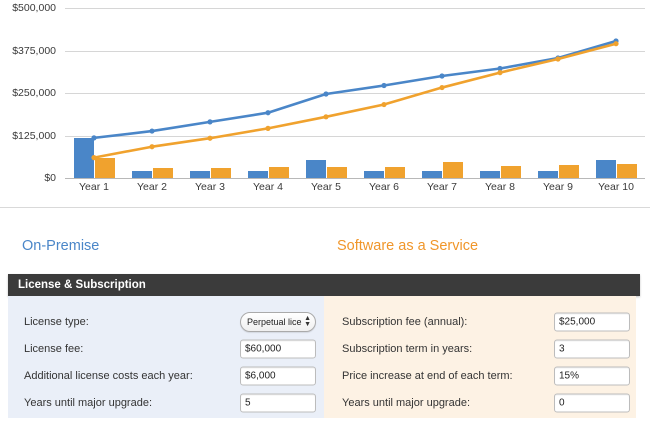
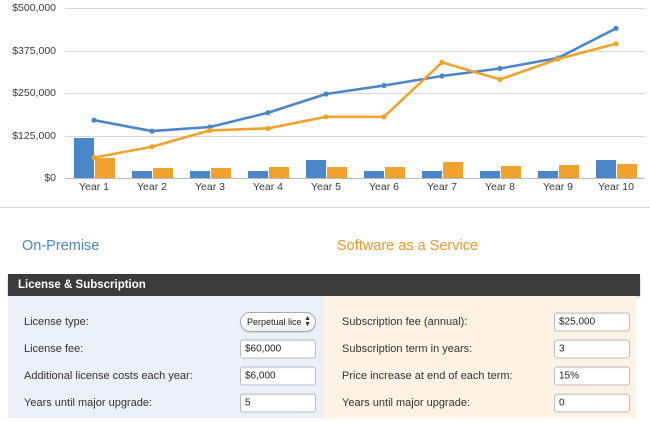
On-Premise/Year 1: $120000 -> $170000
On-Premise/Year 3: $160000 -> $150000
Software as a Service/Year 3: $120000 -> $140000
Software as a Service/Year 6: $220000 -> $180000
Software as a Service/Year 7: $270000 -> $340000
Software as a Service/Year 8: $310000 -> $290000
On-Premise/Year 10: $400000 -> $440000
